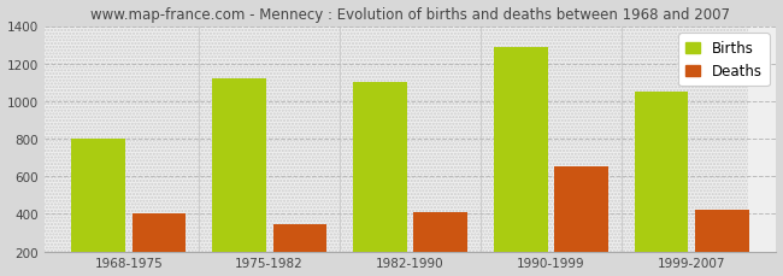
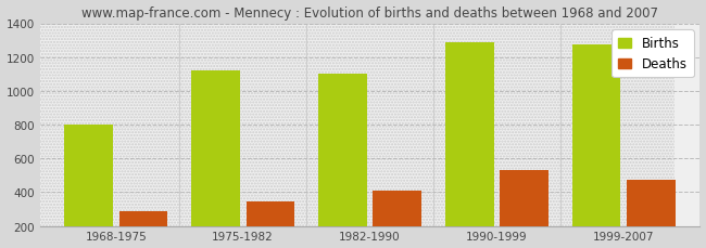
Deaths/1968-1975: 400 -> 280
Deaths/1990-1999: 650 -> 530
Births/1999-2007: 1050 -> 1280
Deaths/1999-2007: 420 -> 470
